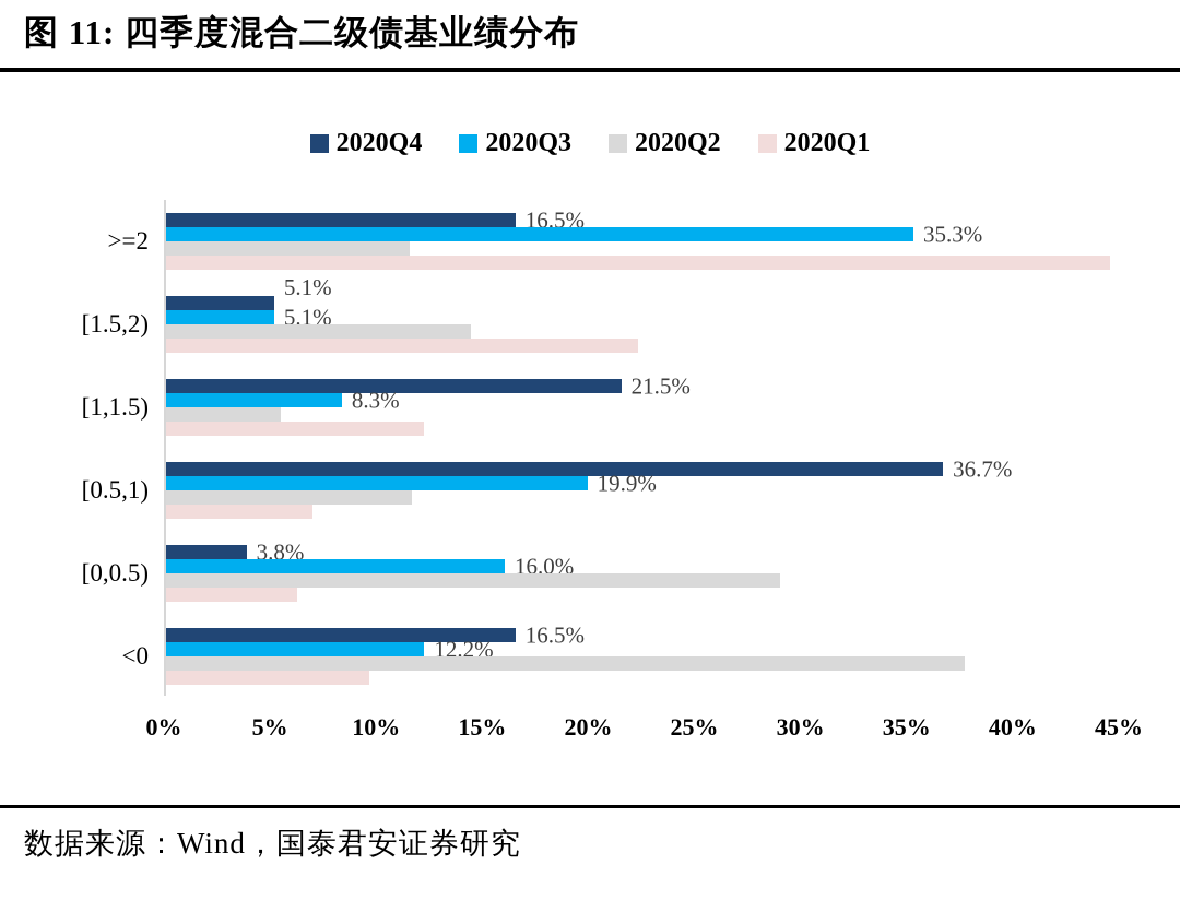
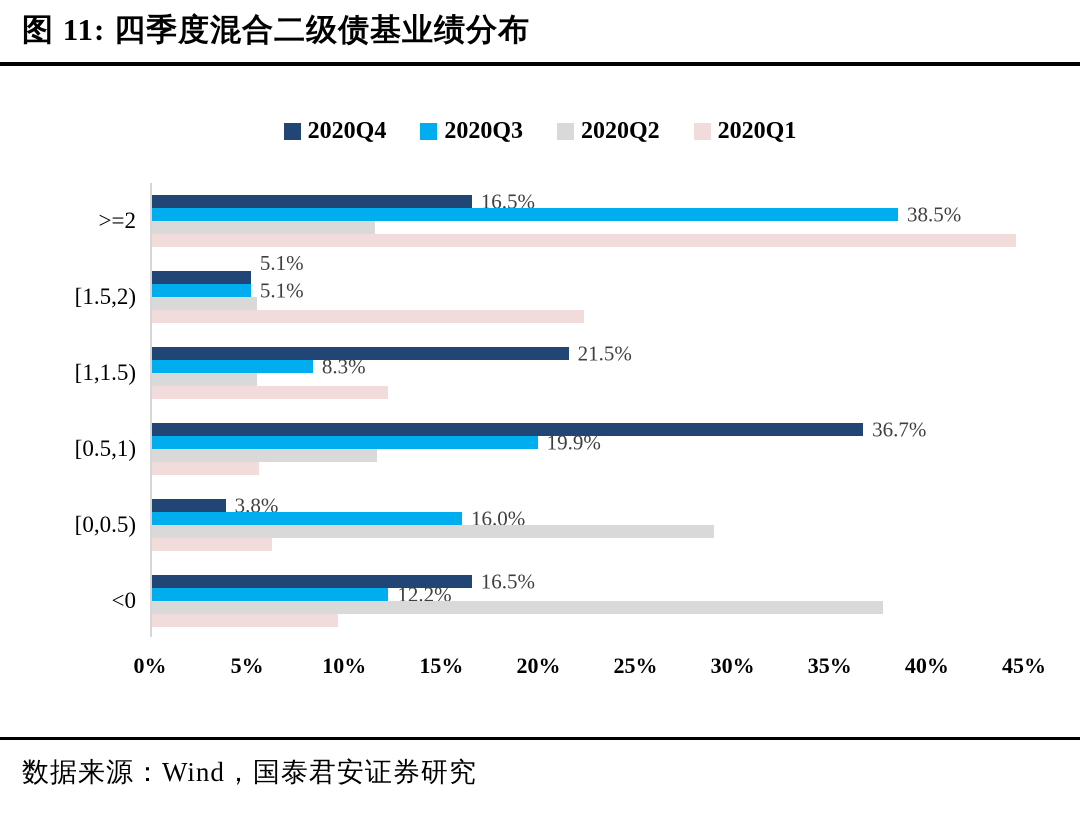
2020Q3/>=2: 35.3% -> 38.5%
2020Q2/[1.5,2): 14.4% -> 5.4%
2020Q1/[0.5,1): 6.9% -> 5.5%
